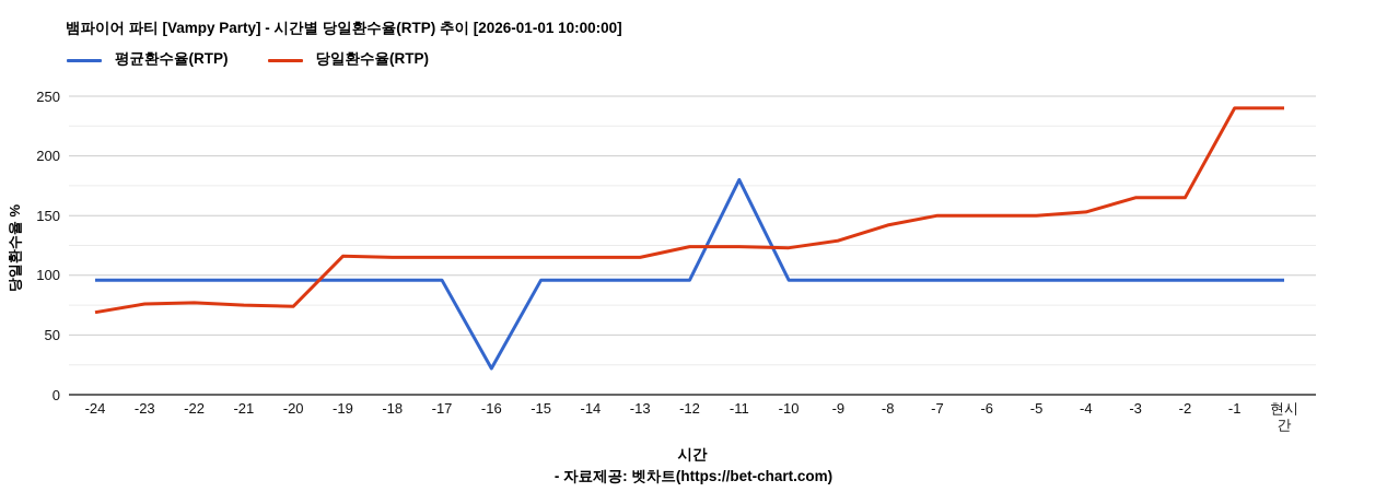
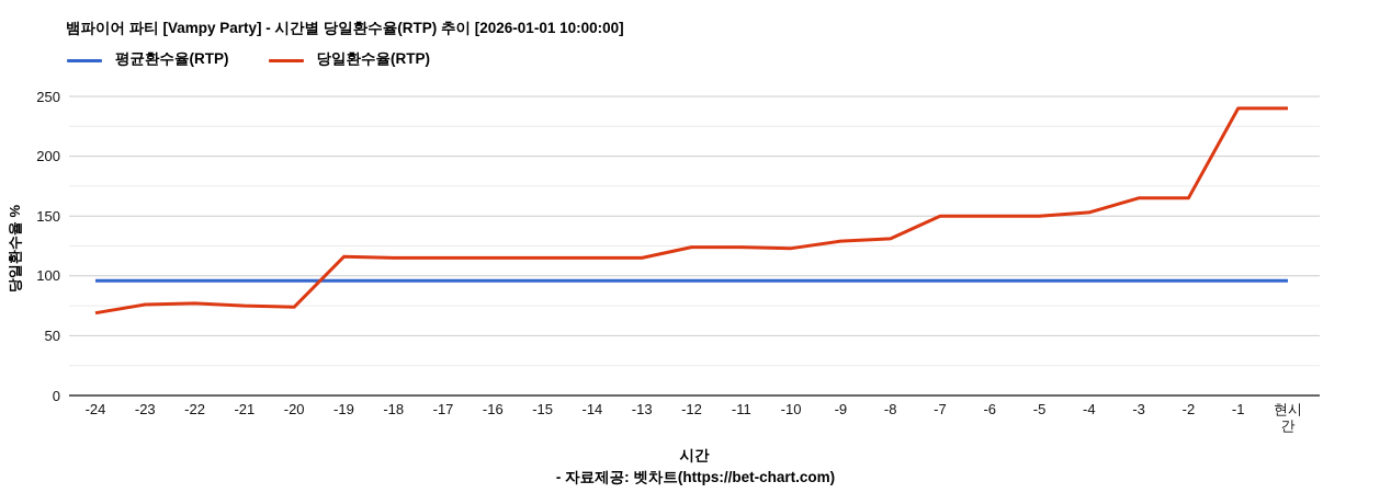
평균환수율(RTP)/-16: 22 -> 96
평균환수율(RTP)/-11: 180 -> 96
당일환수율(RTP)/-8: 142 -> 131
